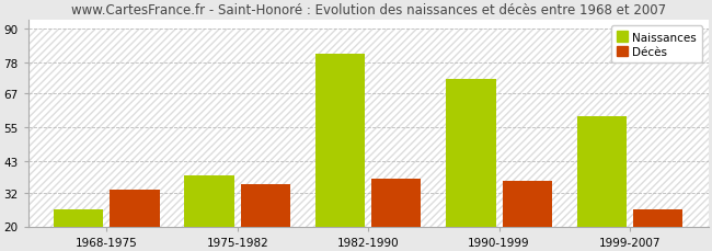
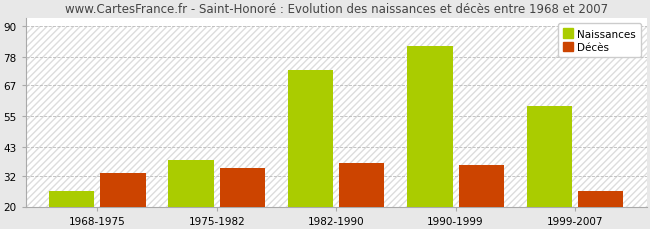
Naissances/1982-1990: 81 -> 73
Naissances/1990-1999: 72 -> 82
